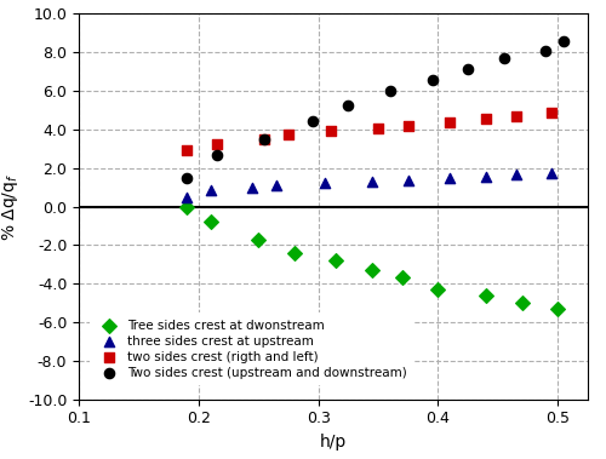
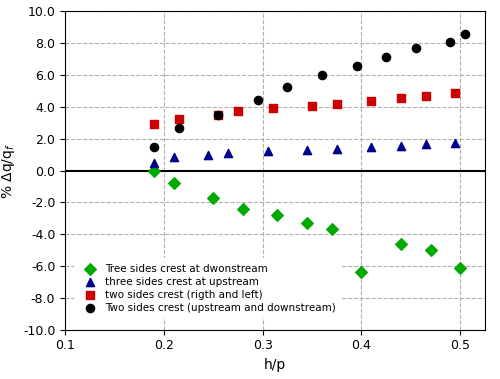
Tree sides crest at dwonstream/0.4: -4.3 -> -6.4
Tree sides crest at dwonstream/0.5: -5.3 -> -6.1
